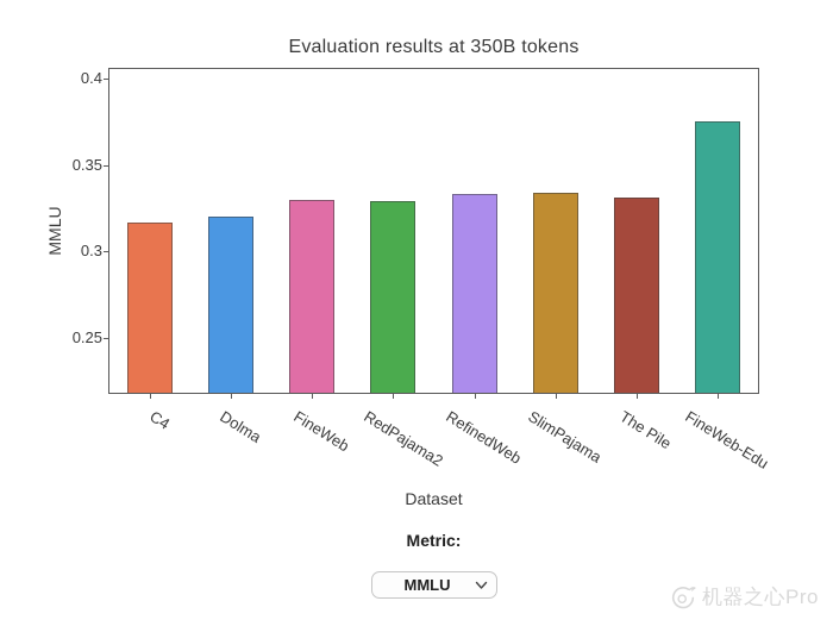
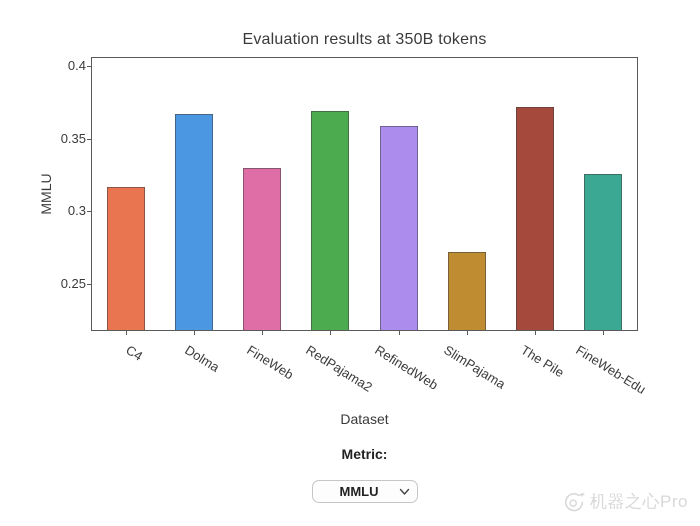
Dolma: 0.320 -> 0.367
RedPajama2: 0.329 -> 0.369
RefinedWeb: 0.333 -> 0.359
SlimPajama: 0.334 -> 0.272
The Pile: 0.331 -> 0.372
FineWeb-Edu: 0.375 -> 0.326
